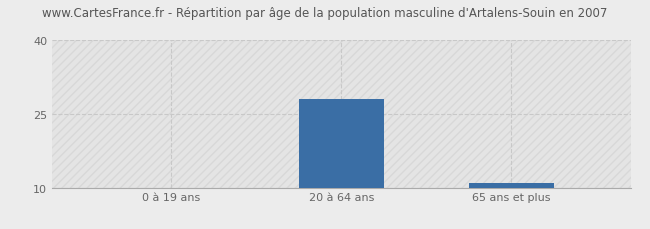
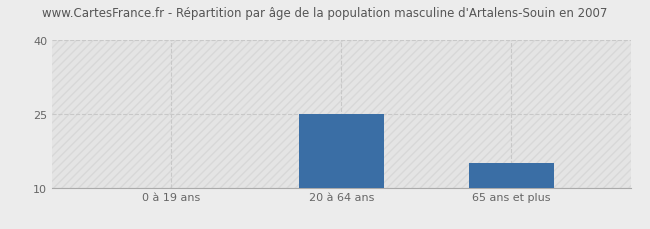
20 à 64 ans: 28 -> 25
65 ans et plus: 11 -> 15
